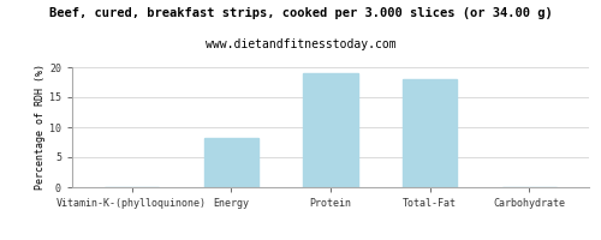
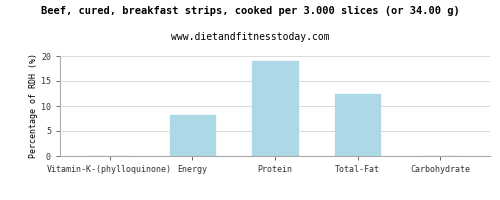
Total-Fat: 18.0 -> 12.4
